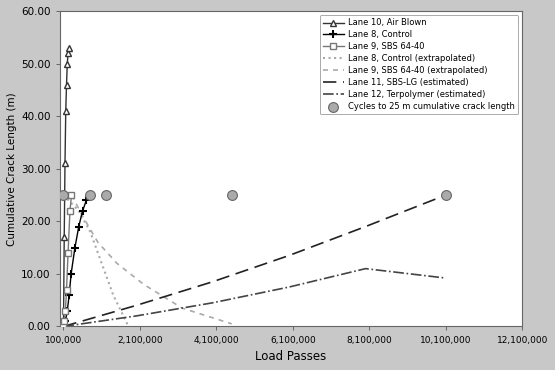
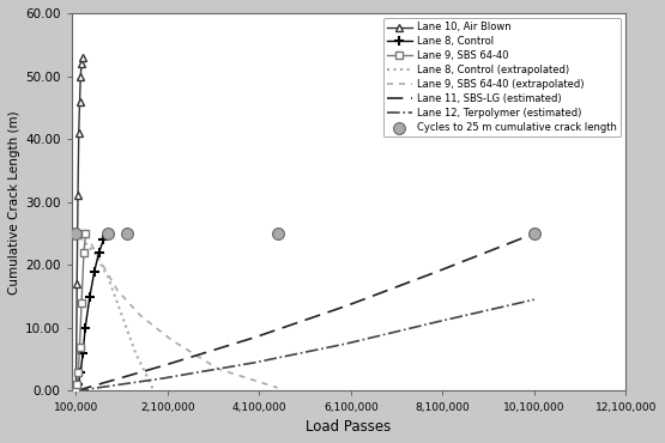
Lane 12, Terpolymer (estimated)/10,100,000: 9.2 -> 14.5
